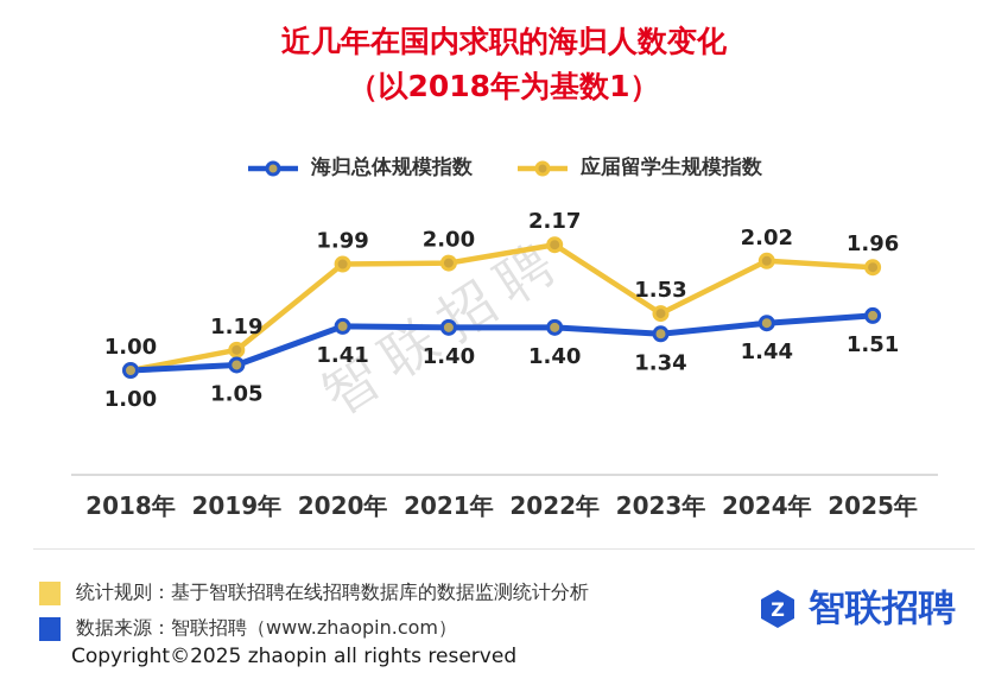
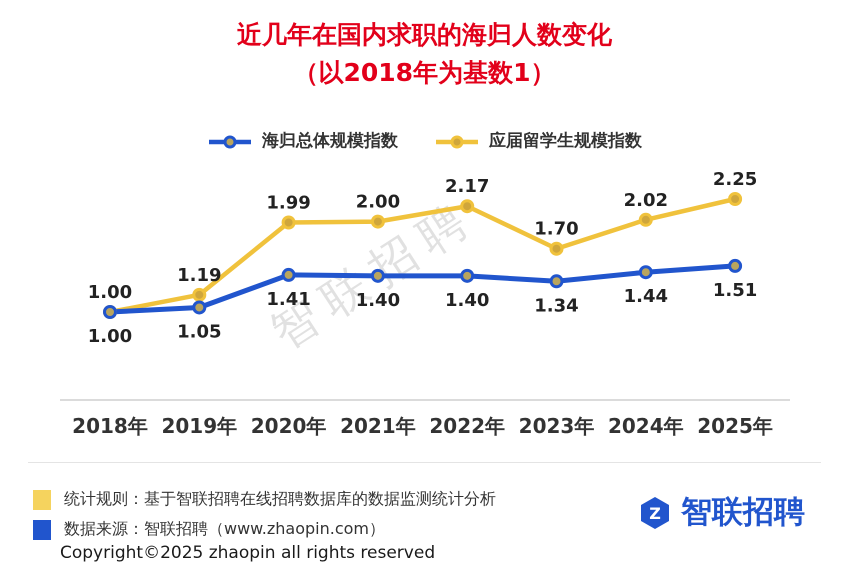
应届留学生规模指数/2023年: 1.53 -> 1.70
应届留学生规模指数/2025年: 1.96 -> 2.25
